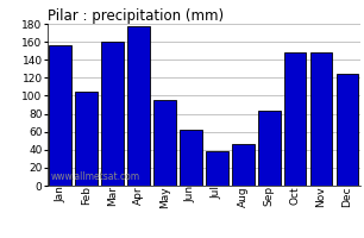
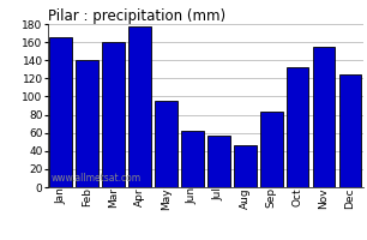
Jan: 156 -> 165
Feb: 104 -> 140
Jul: 38 -> 57
Oct: 148 -> 133
Nov: 148 -> 155
